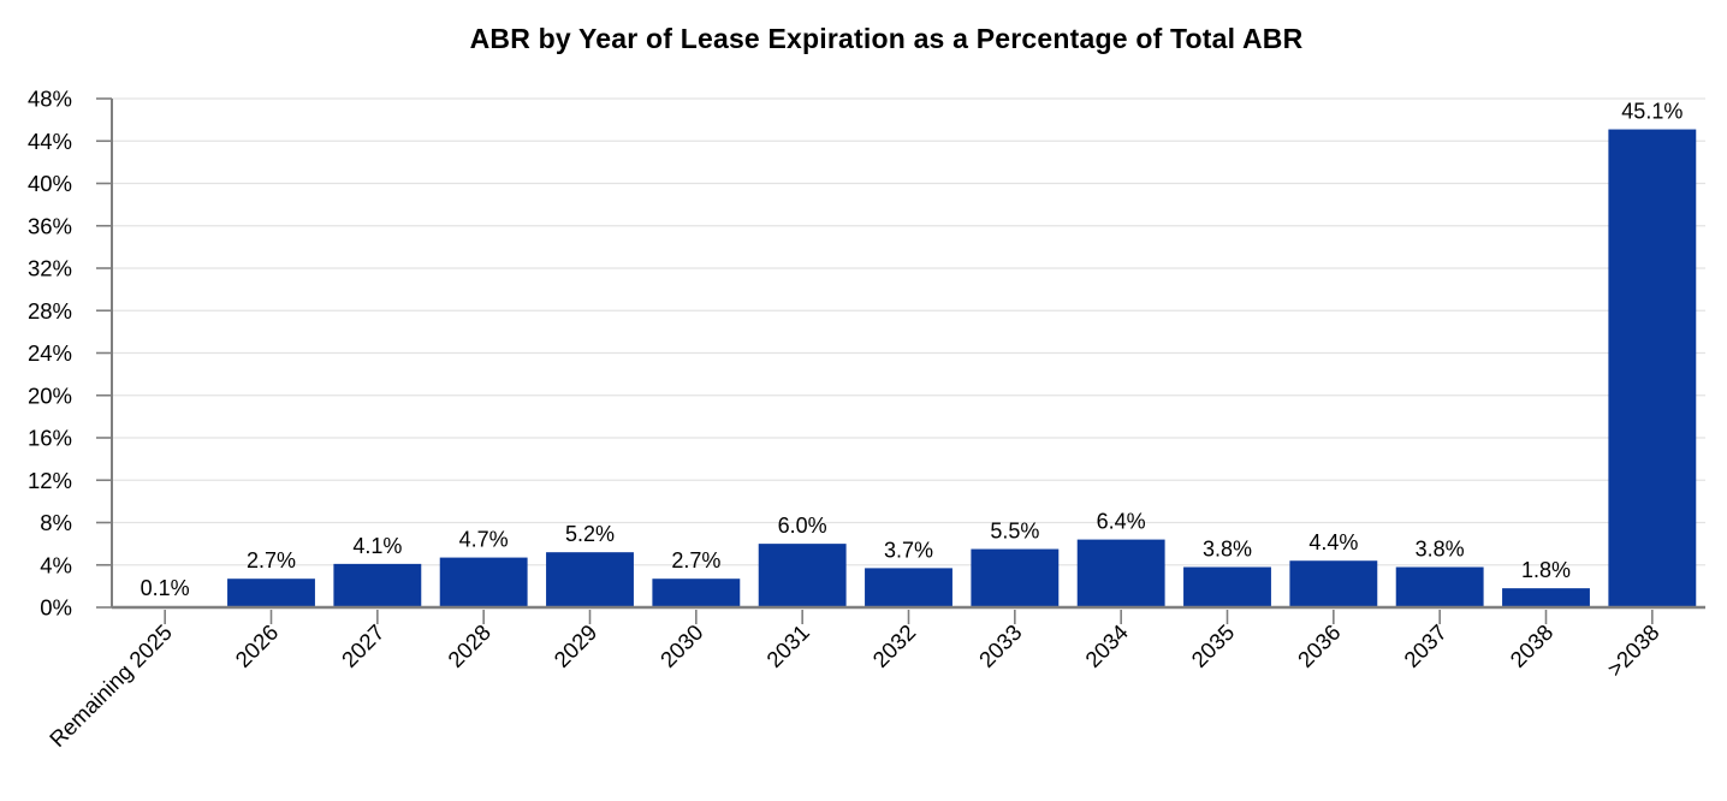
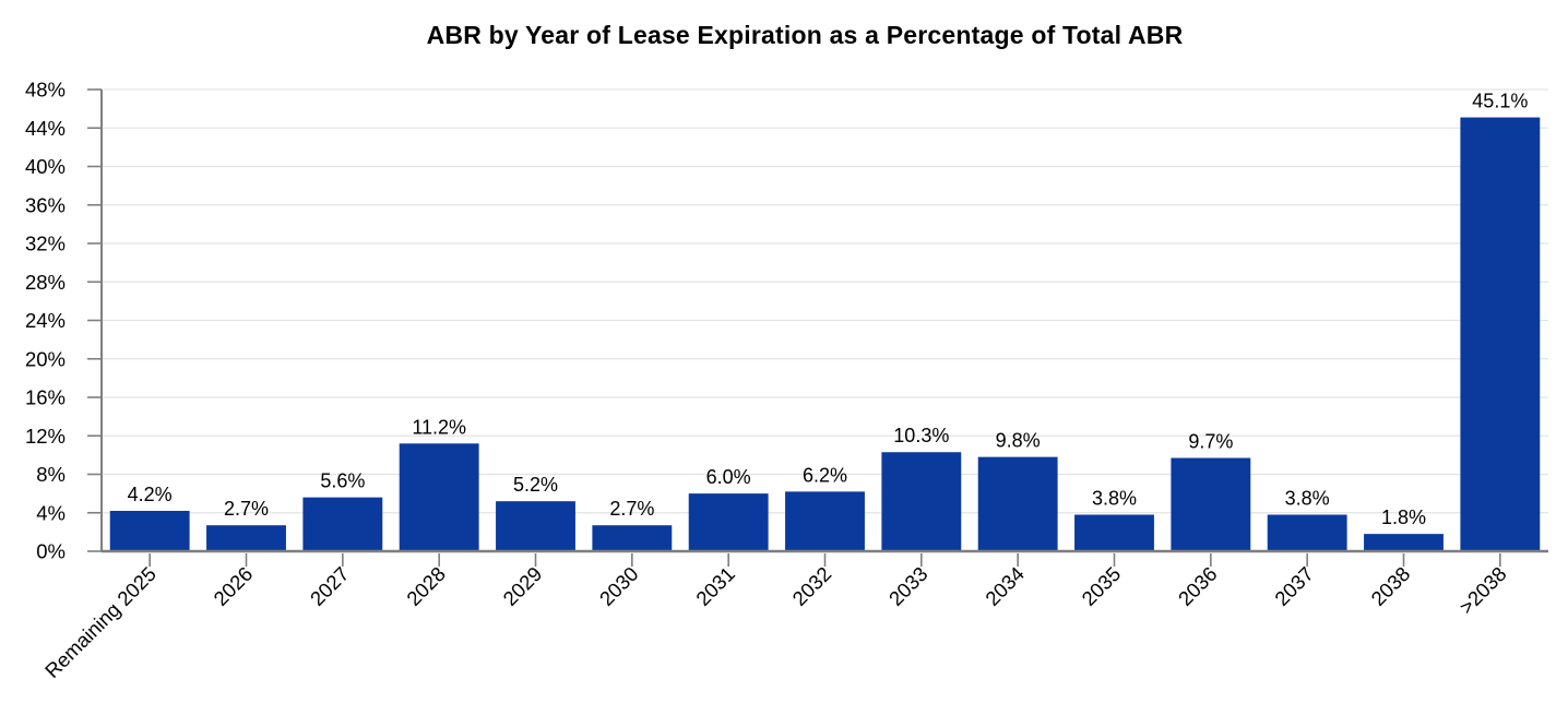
Remaining 2025: 0.1% -> 4.2%
2027: 4.1% -> 5.6%
2028: 4.7% -> 11.2%
2032: 3.7% -> 6.2%
2033: 5.5% -> 10.3%
2034: 6.4% -> 9.8%
2036: 4.4% -> 9.7%
